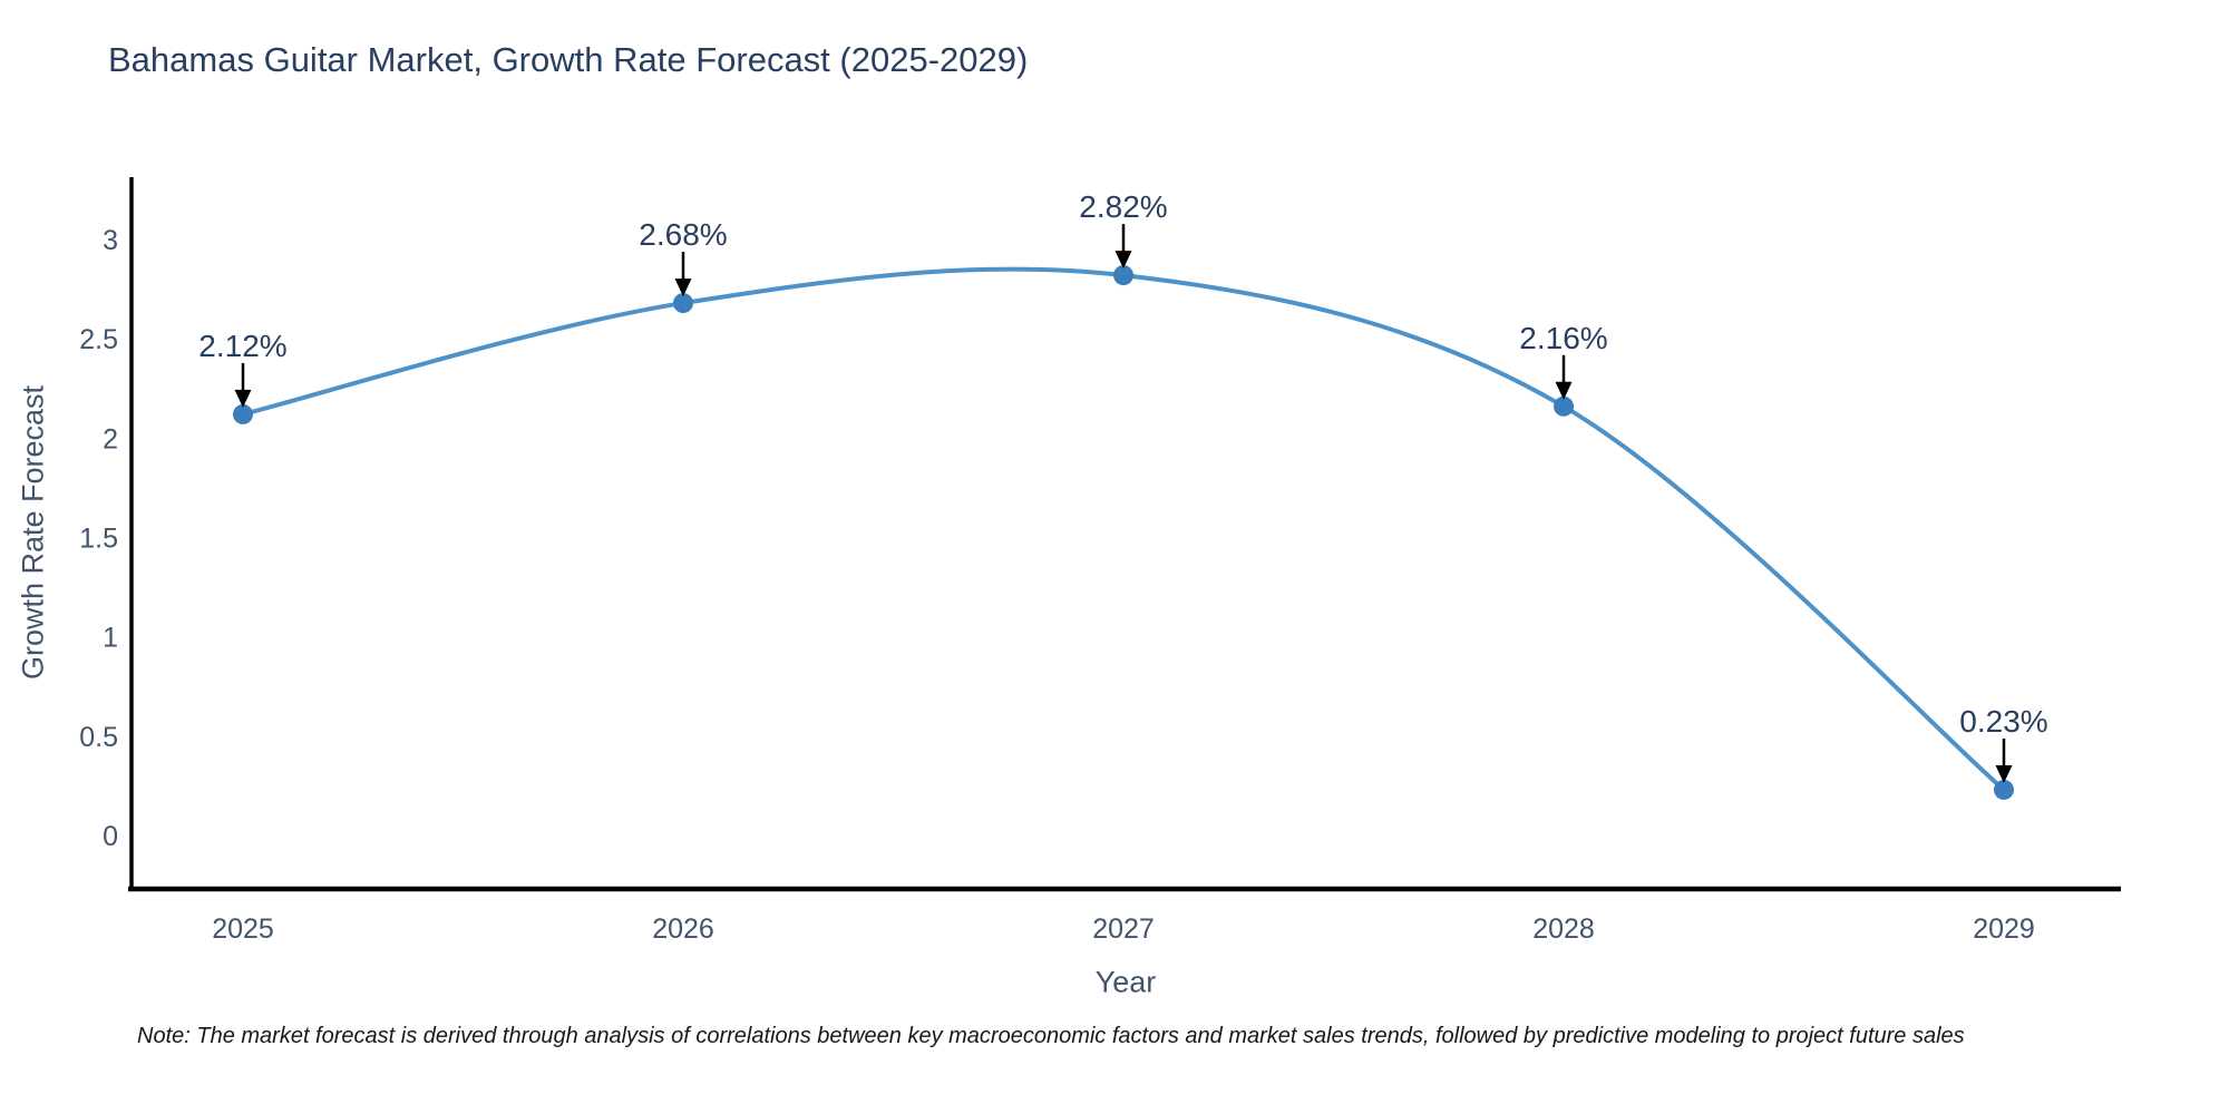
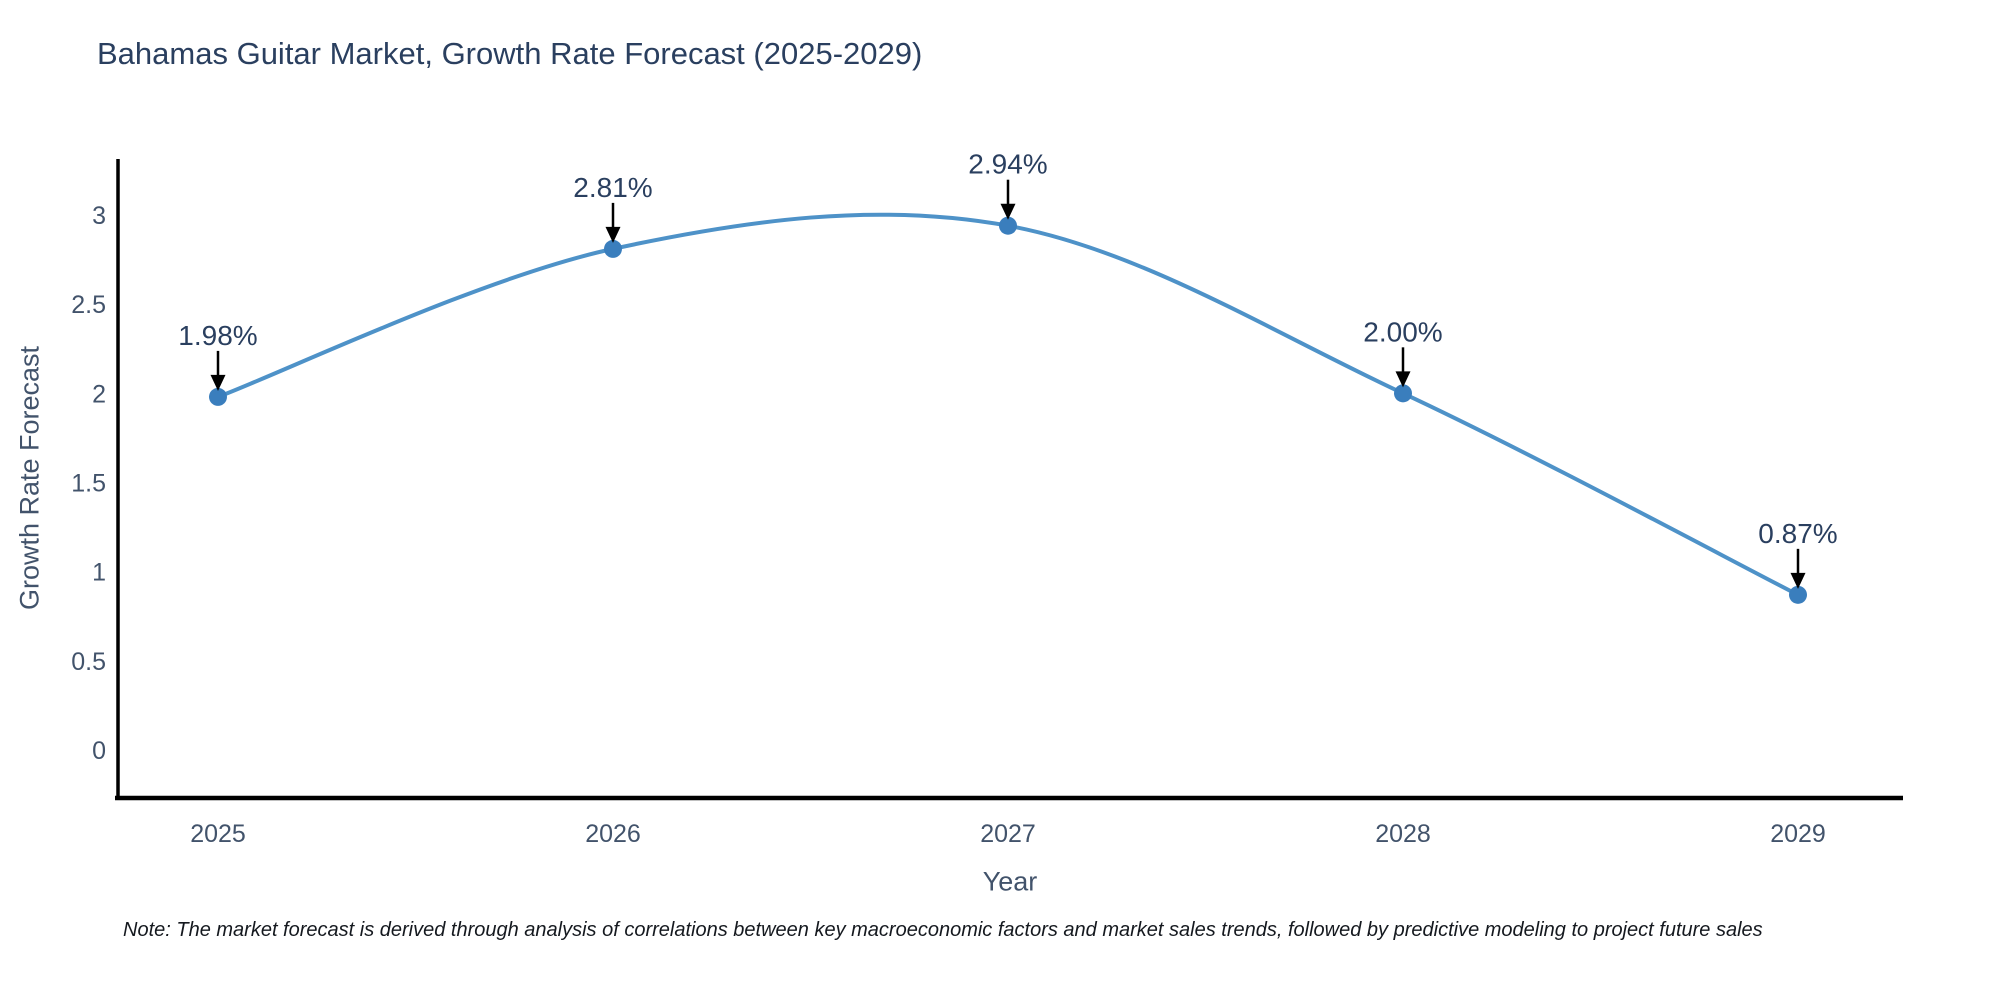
2025: 2.12% -> 1.98%
2026: 2.68% -> 2.81%
2027: 2.82% -> 2.94%
2028: 2.16% -> 2.00%
2029: 0.23% -> 0.87%
